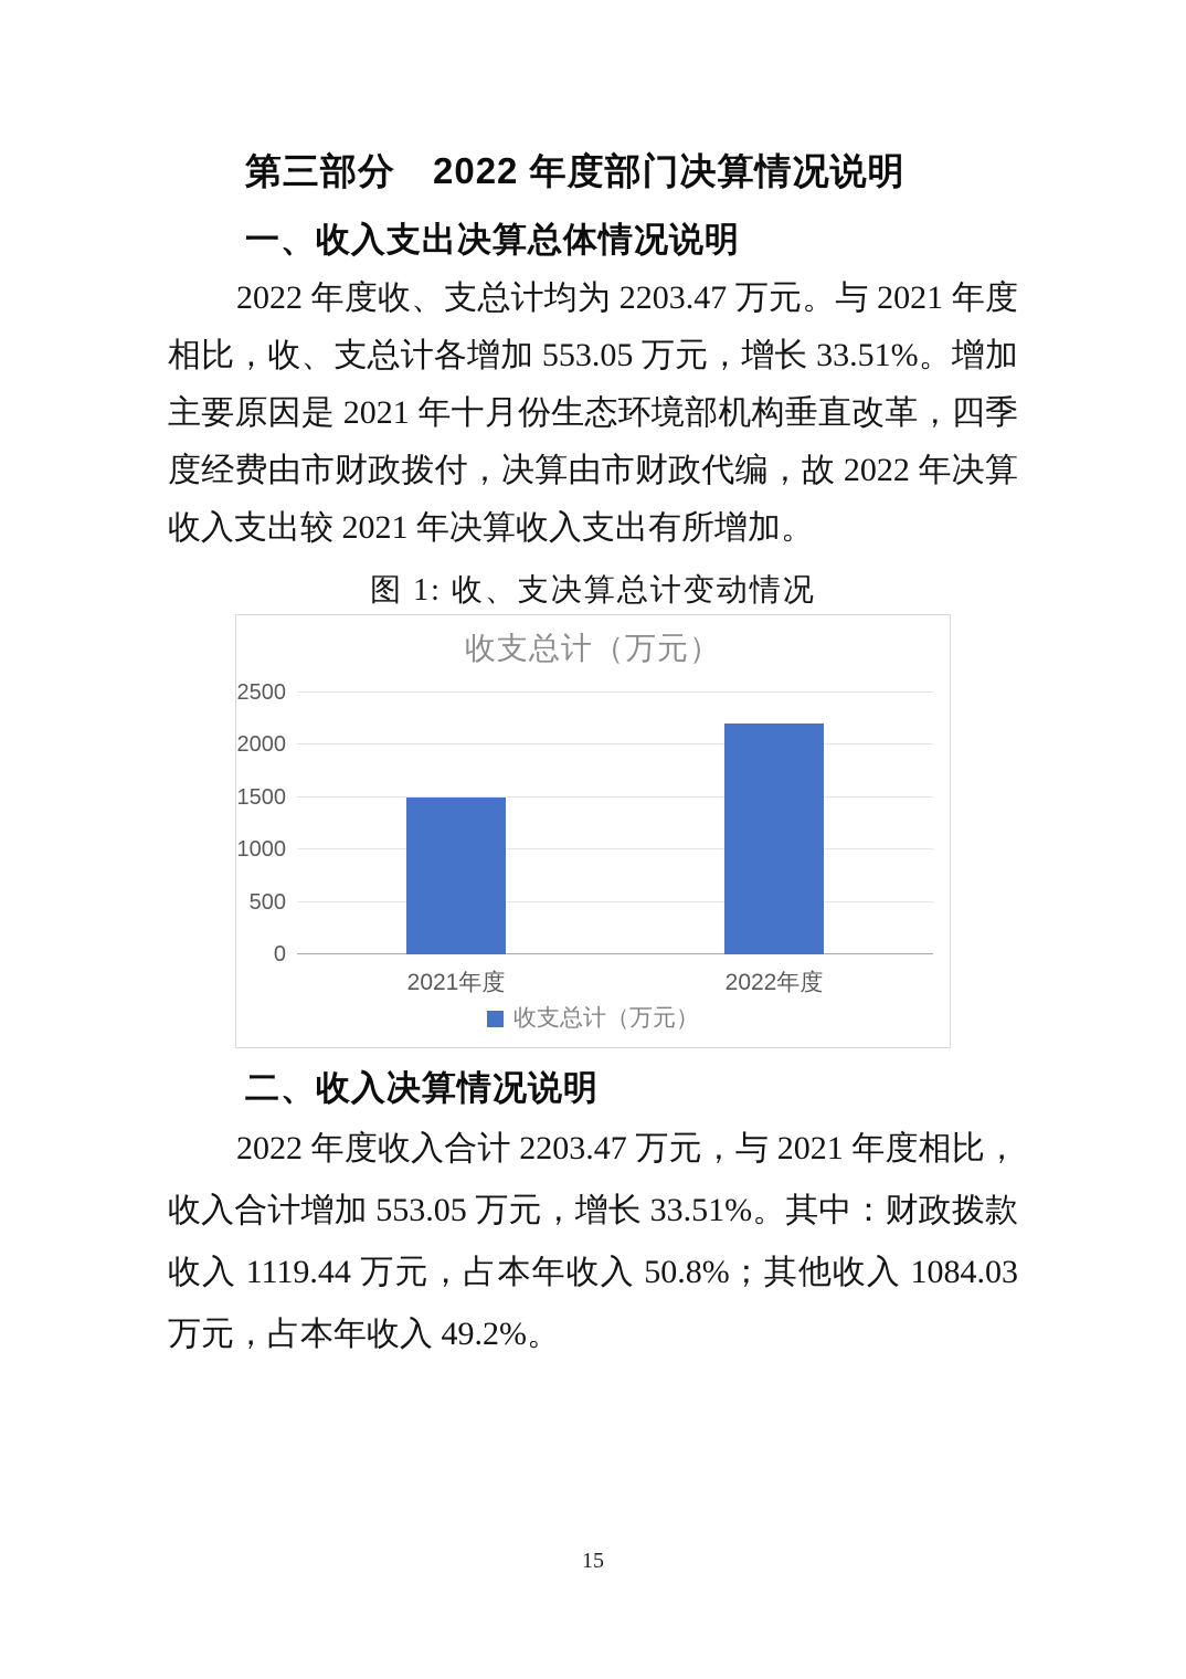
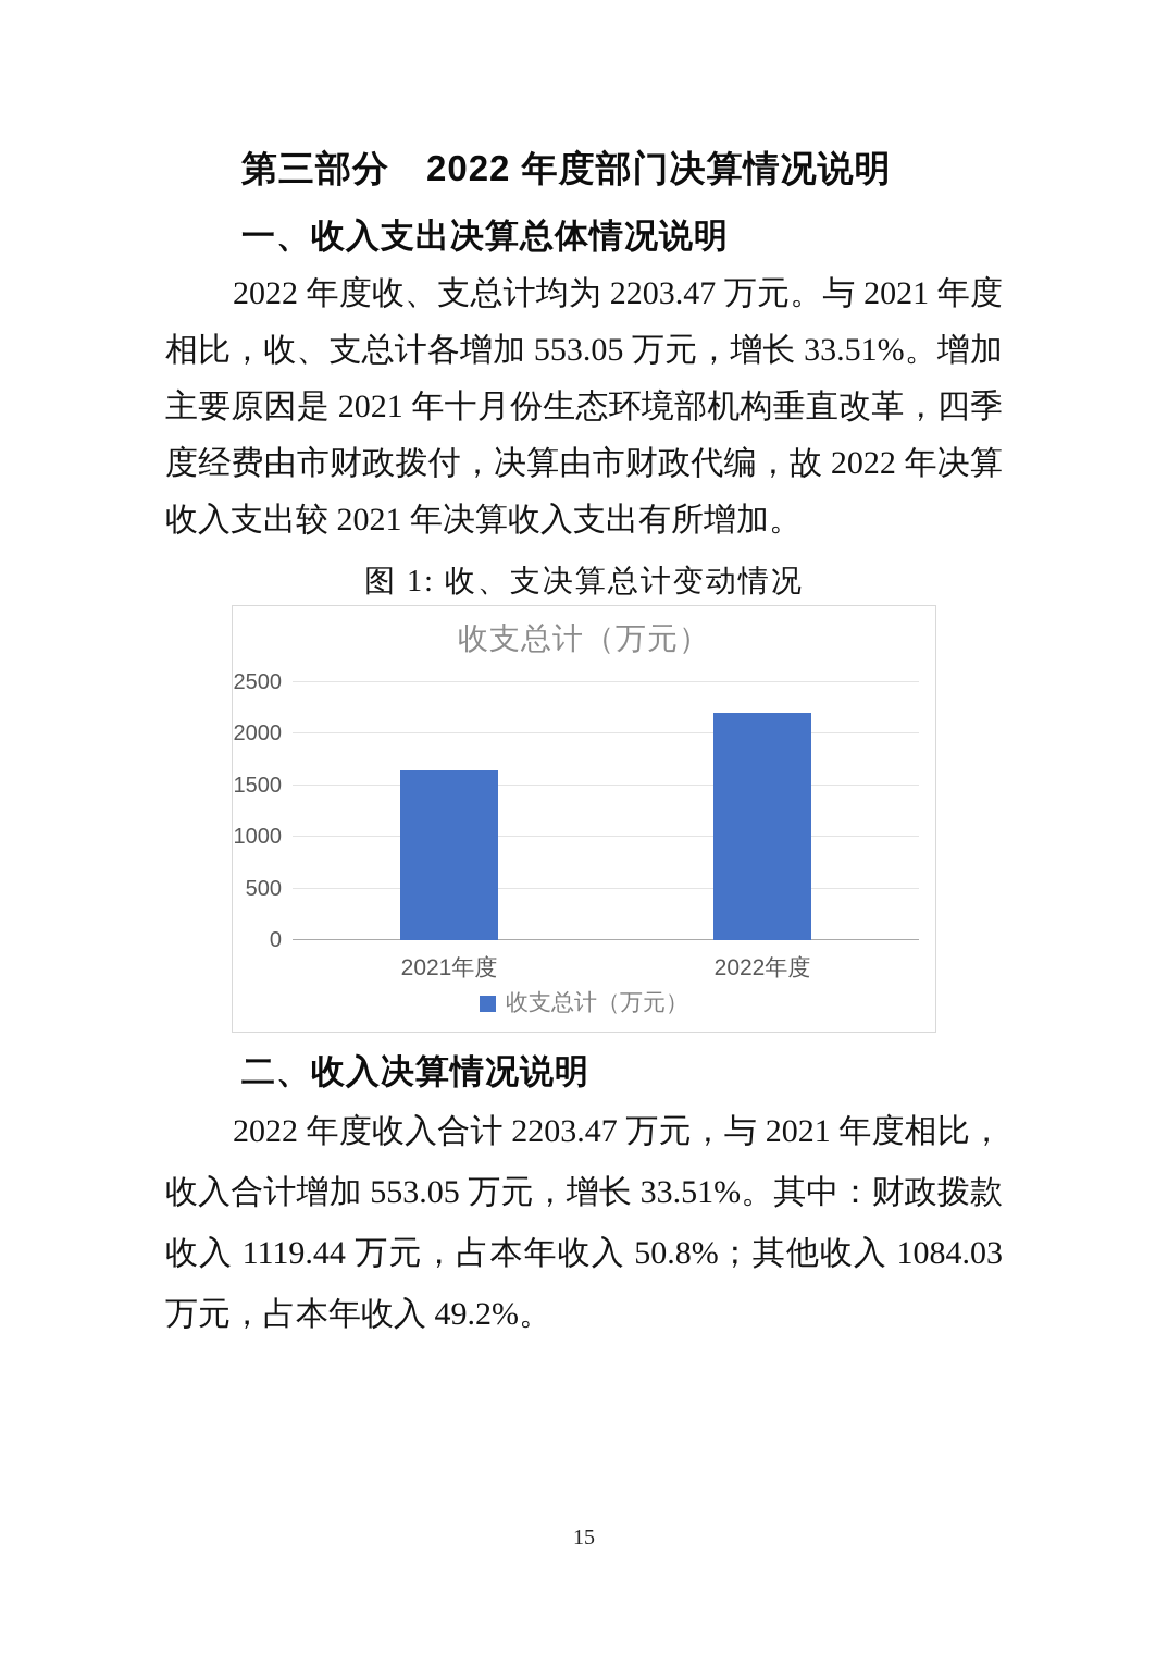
2021年度: 1500 -> 1700
